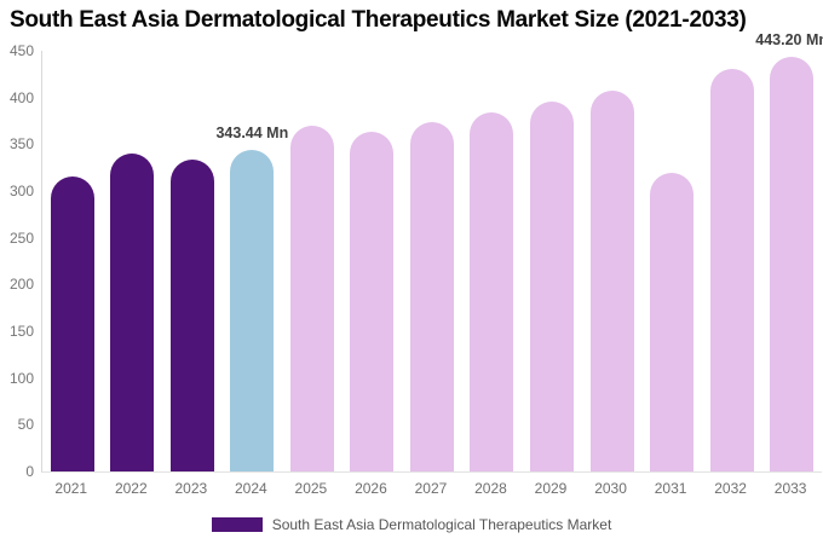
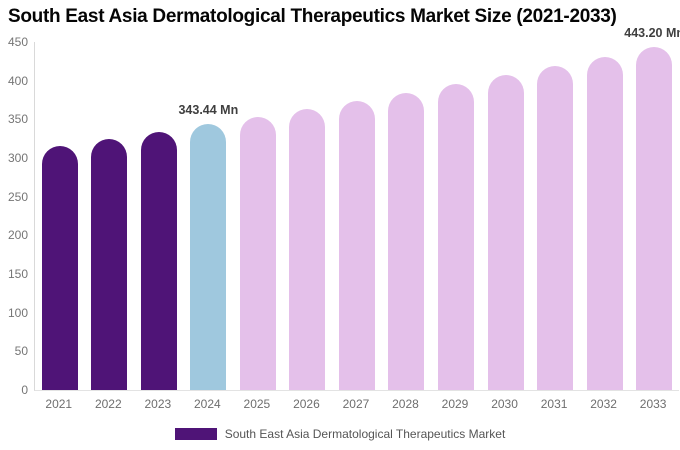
2022: 340 -> 320
2025: 370 -> 350
2031: 320 -> 420
